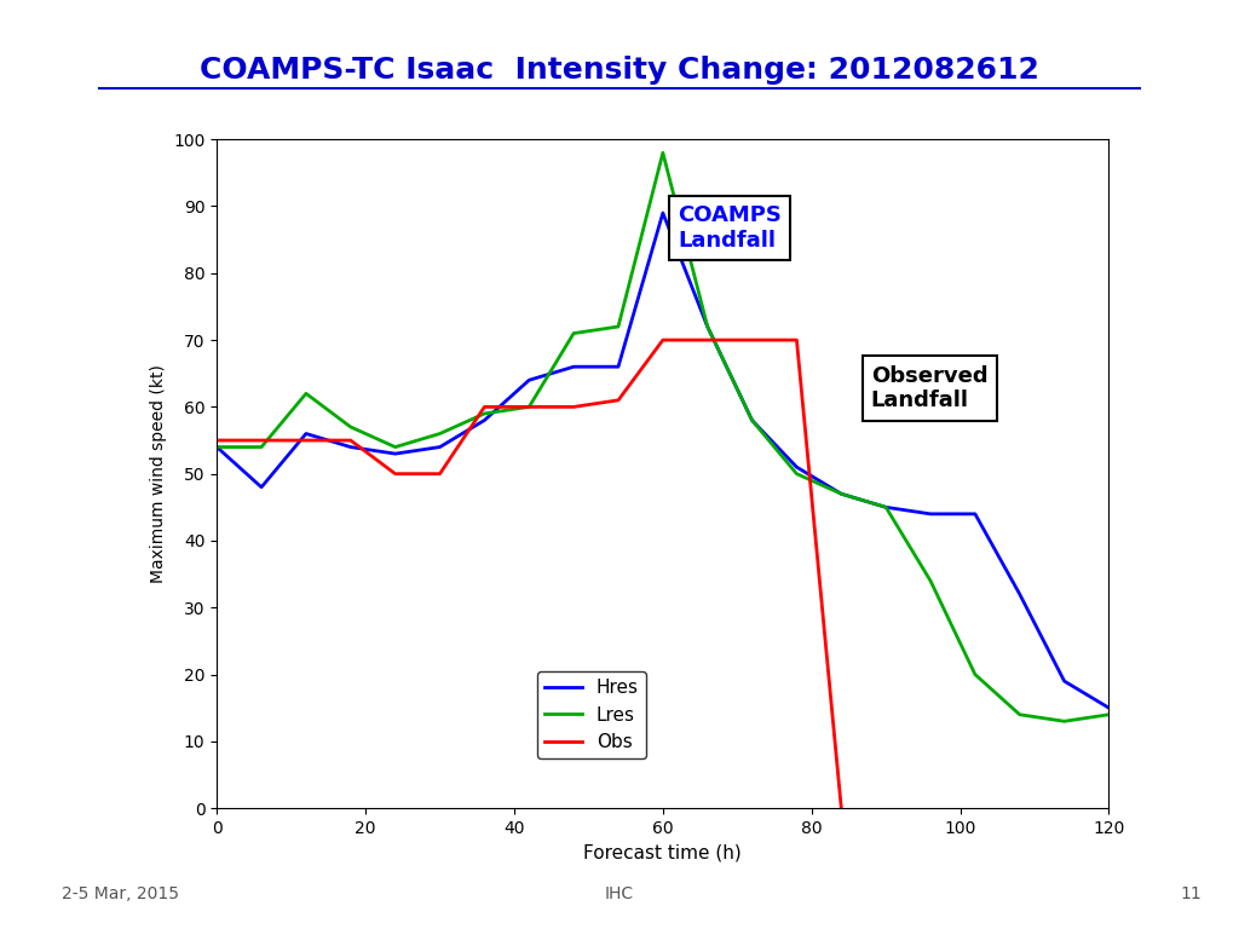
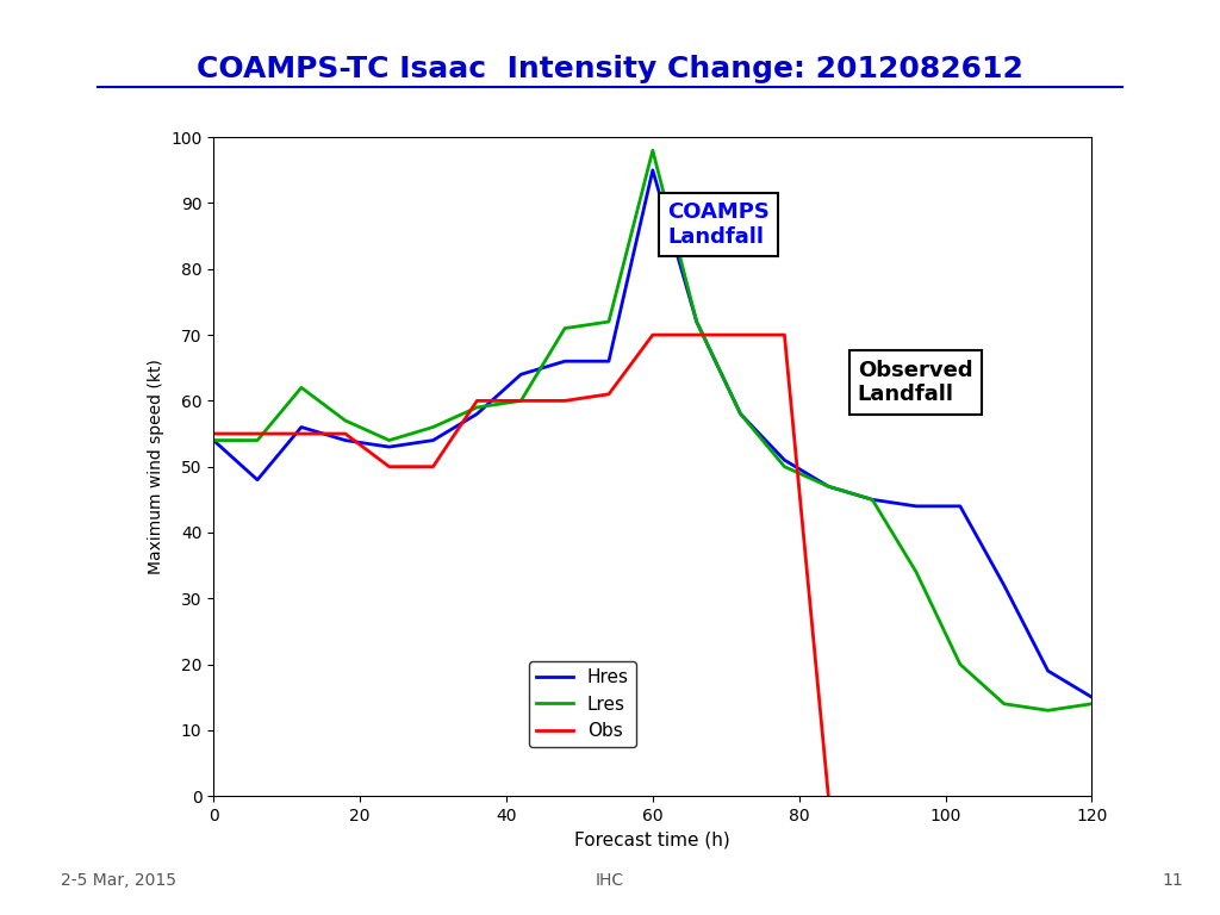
Hres/60: 89 -> 95
